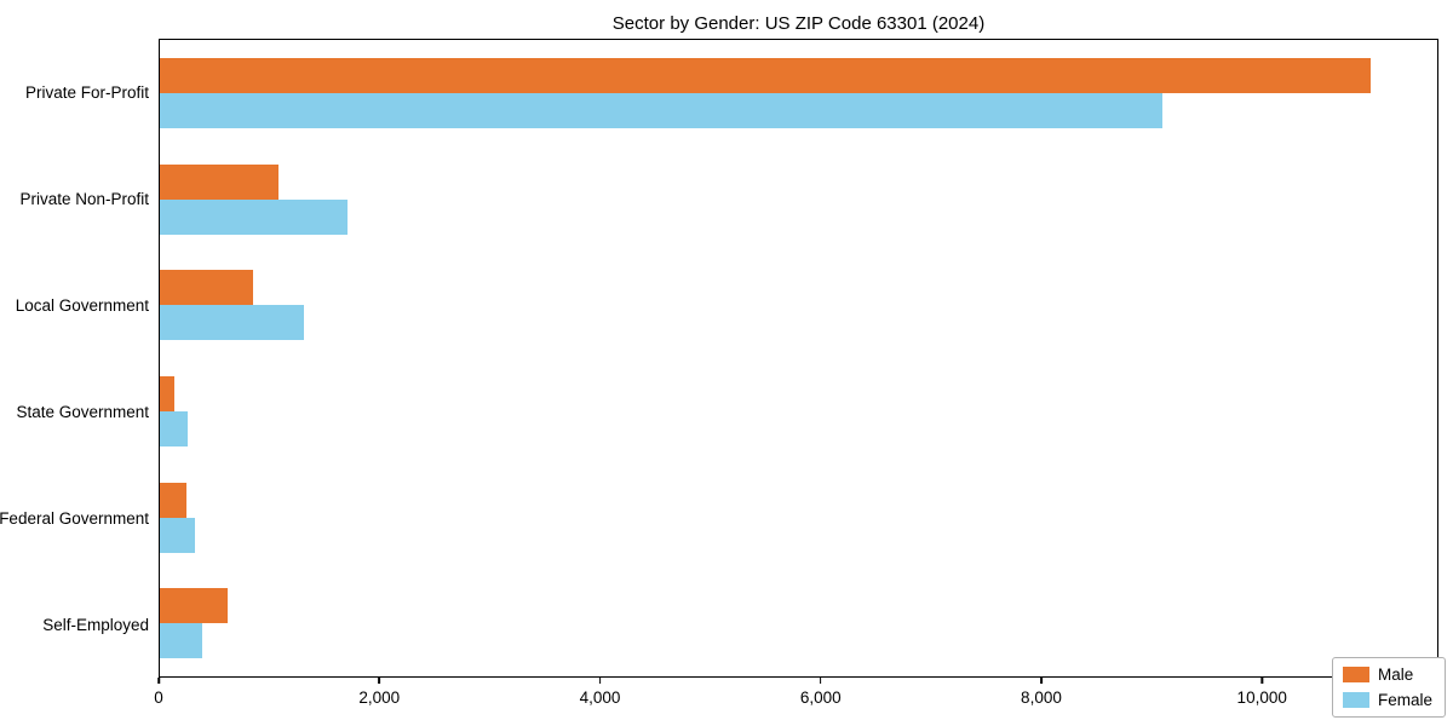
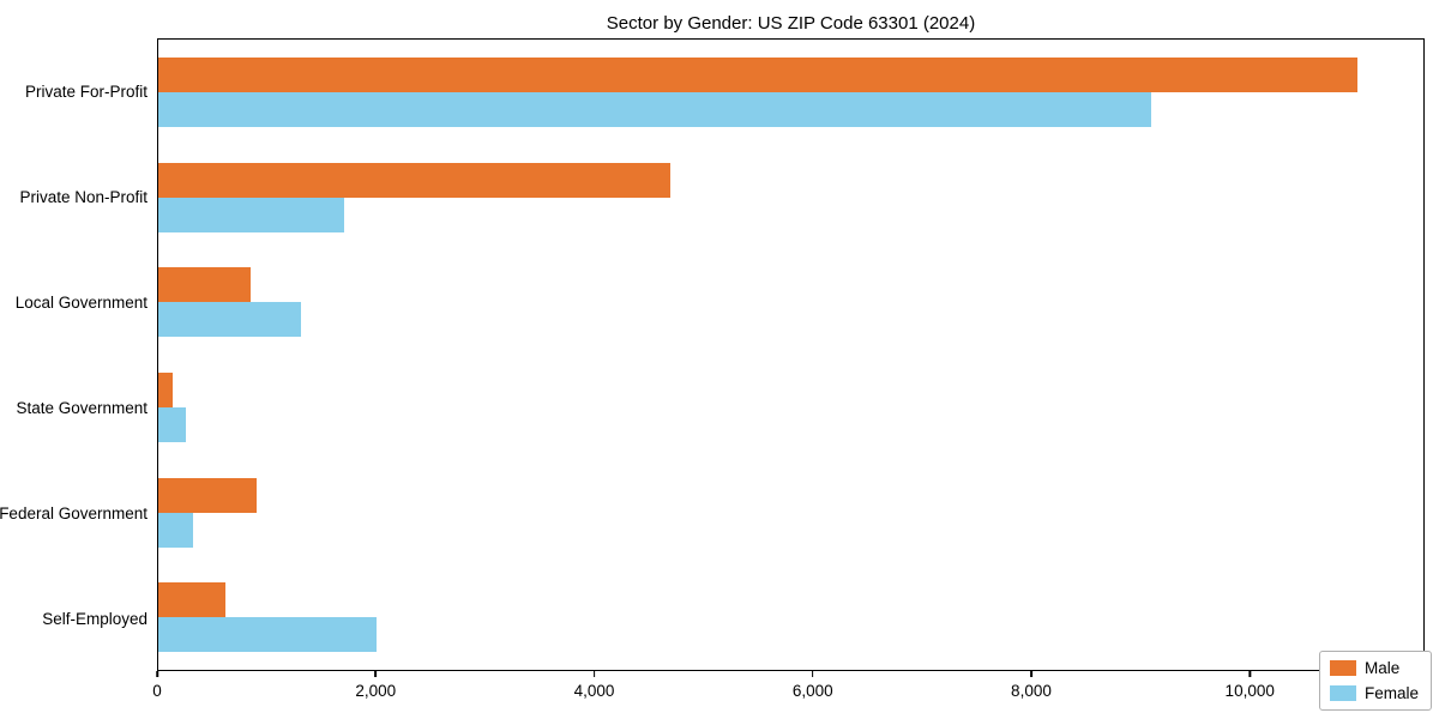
Male/Private Non-Profit: 1100 -> 4700
Male/Federal Government: 200 -> 900
Female/Self-Employed: 400 -> 2000
